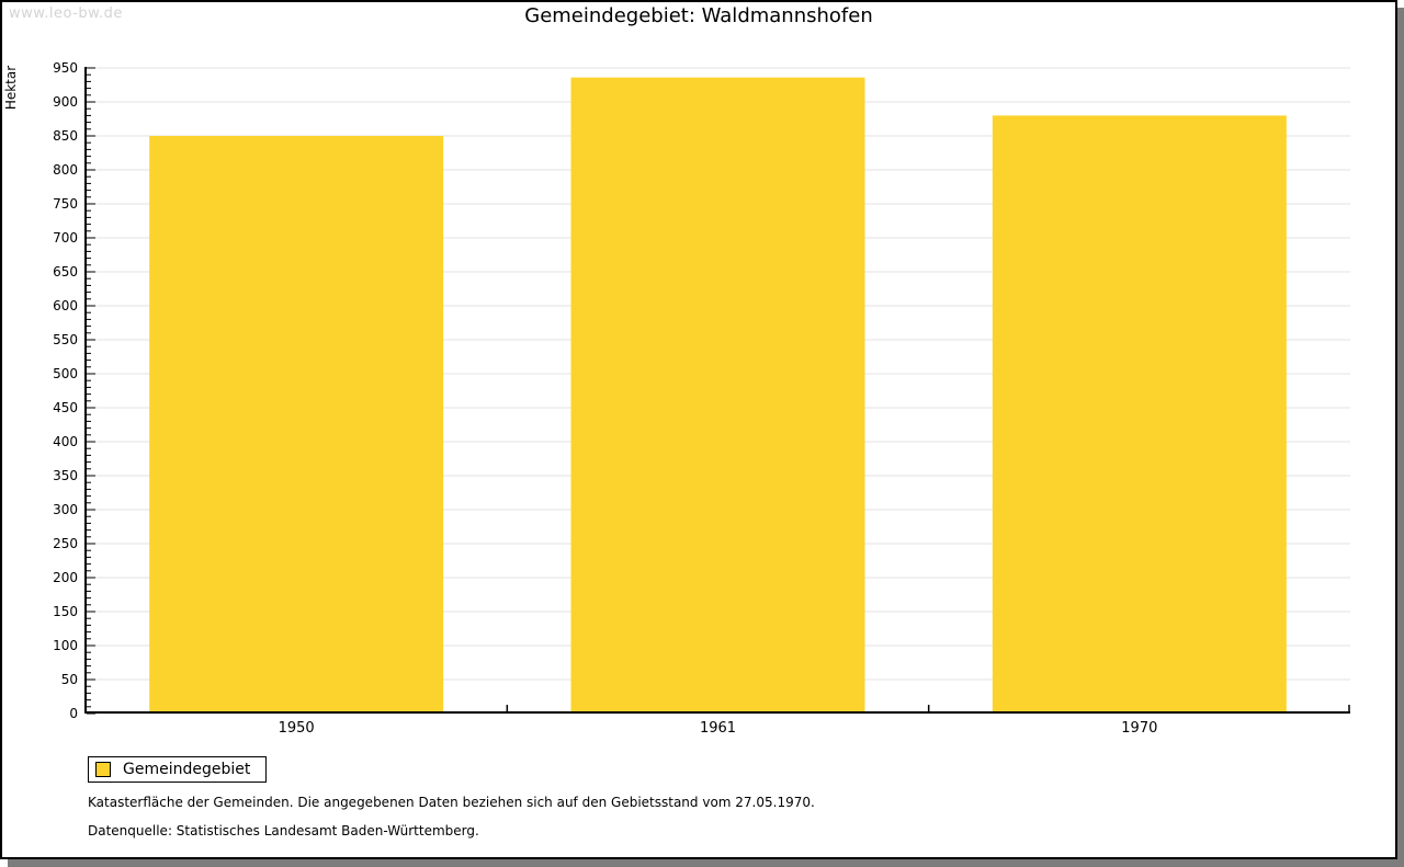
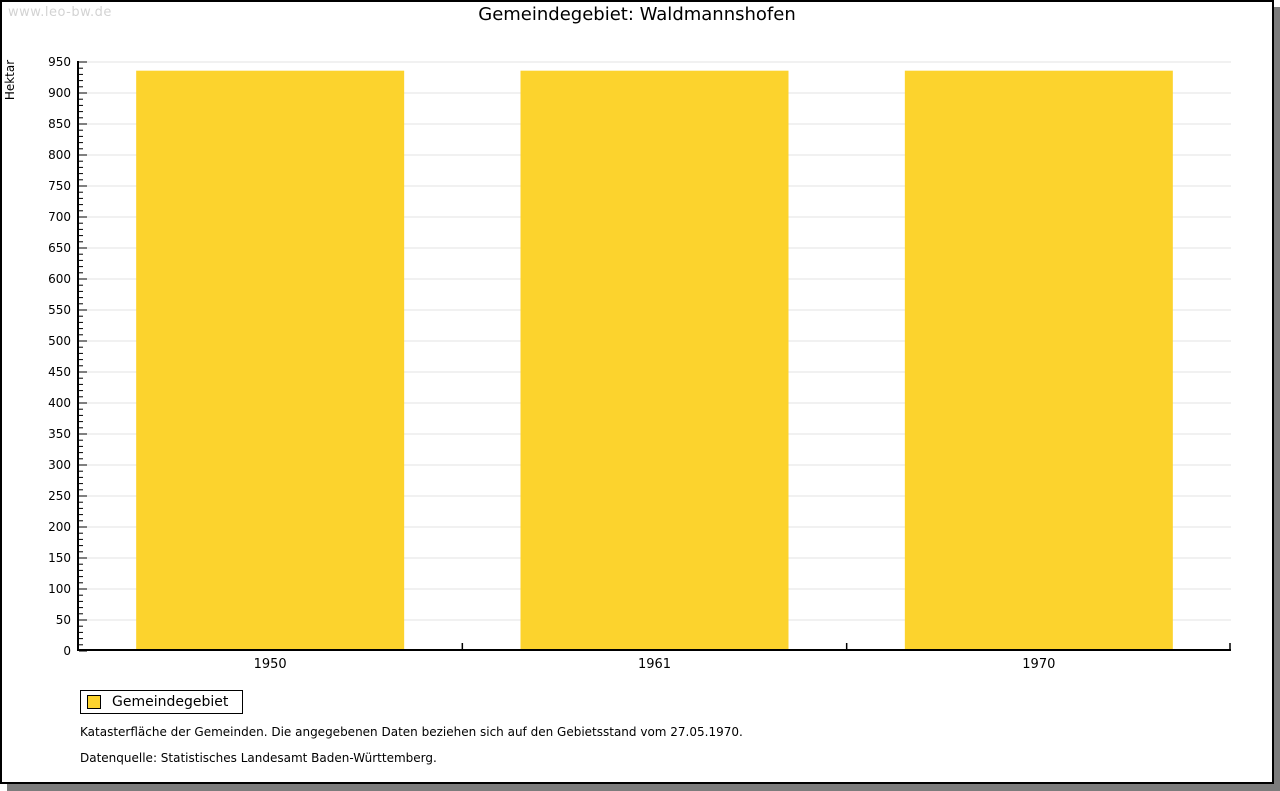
1950: 850 -> 940
1970: 880 -> 940
